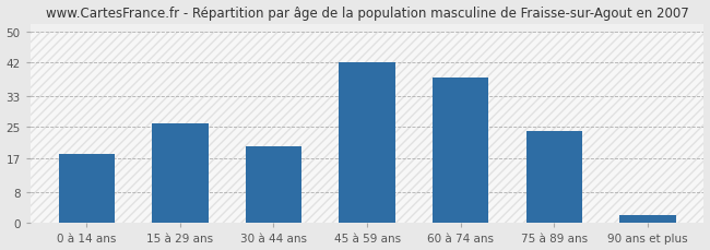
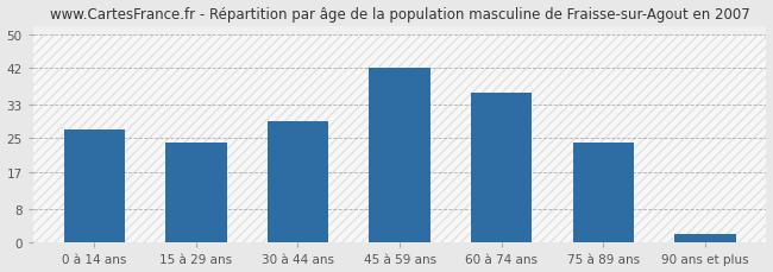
0 à 14 ans: 18 -> 27
15 à 29 ans: 26 -> 24
30 à 44 ans: 20 -> 29
60 à 74 ans: 38 -> 36
